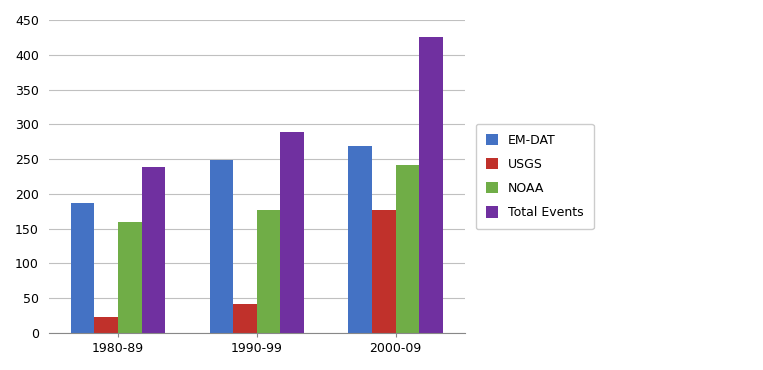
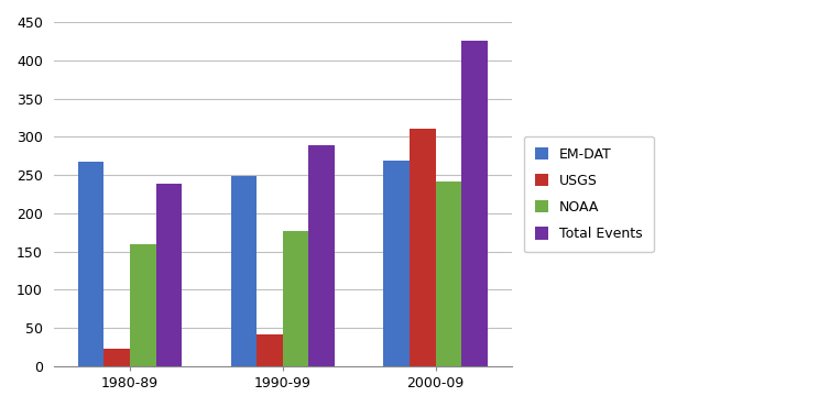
EM-DAT/1980-89: 187 -> 268
USGS/2000-09: 177 -> 310
